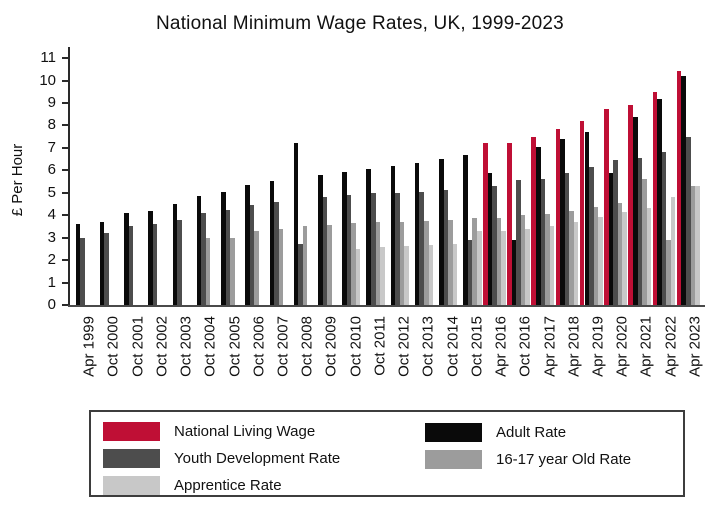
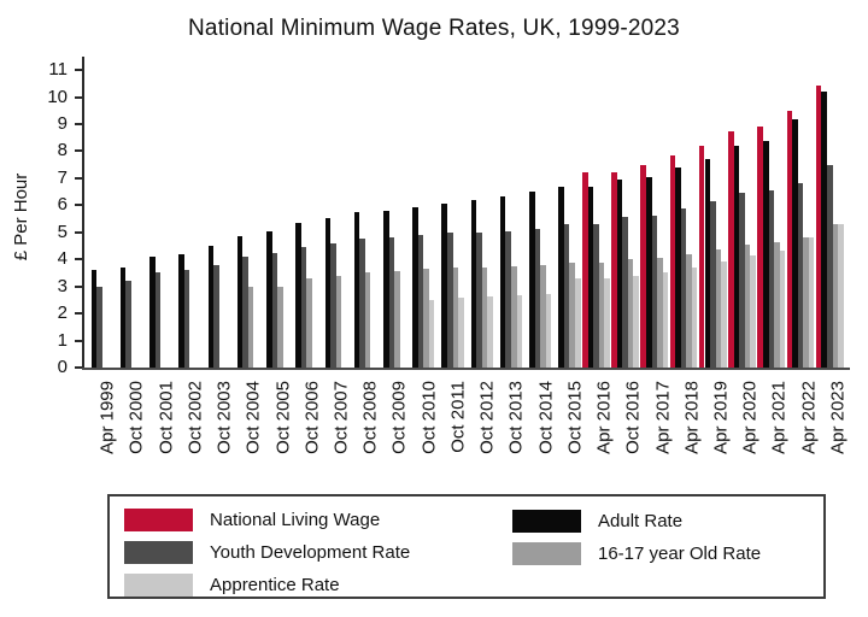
Adult Rate/Oct 2008: 7.2 -> 5.7
Youth Development Rate/Oct 2008: 2.7 -> 4.8
Youth Development Rate/Oct 2015: 2.9 -> 5.3
Adult Rate/Apr 2016: 5.9 -> 6.7
Adult Rate/Oct 2016: 2.9 -> 7.0
Adult Rate/Apr 2020: 5.9 -> 8.2
16-17 year Old Rate/Apr 2021: 5.6 -> 4.6
16-17 year Old Rate/Apr 2022: 2.9 -> 4.8
